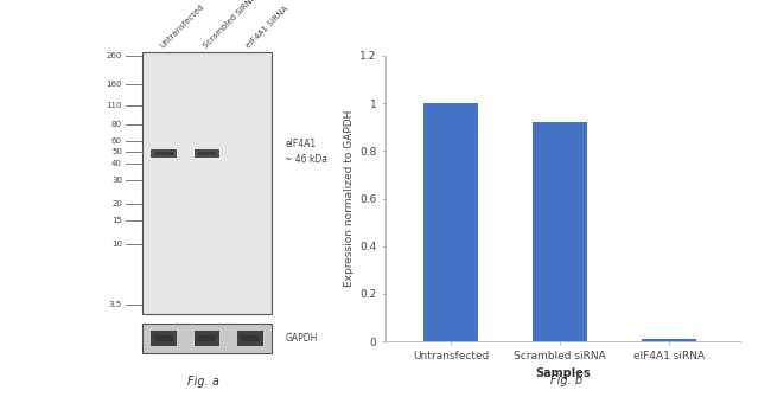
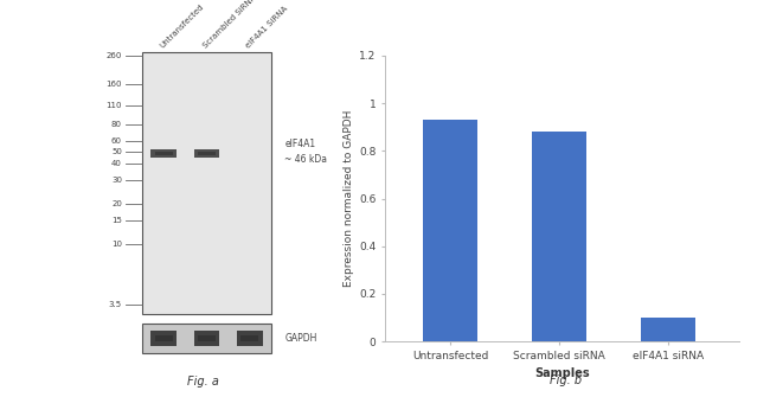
Untransfected: 1.00 -> 0.93
Scrambled siRNA: 0.92 -> 0.88
eIF4A1 siRNA: 0.01 -> 0.10
